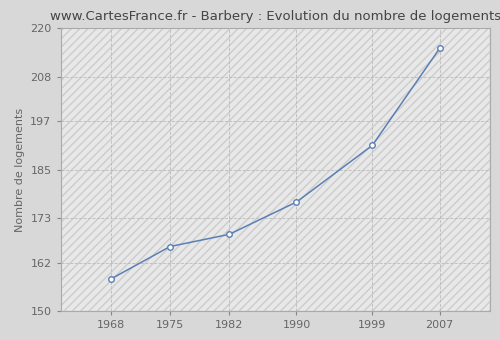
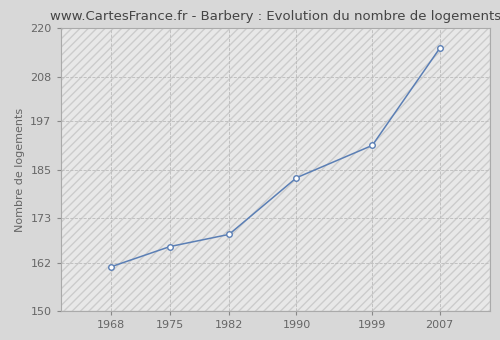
1968: 158 -> 161
1990: 177 -> 183
